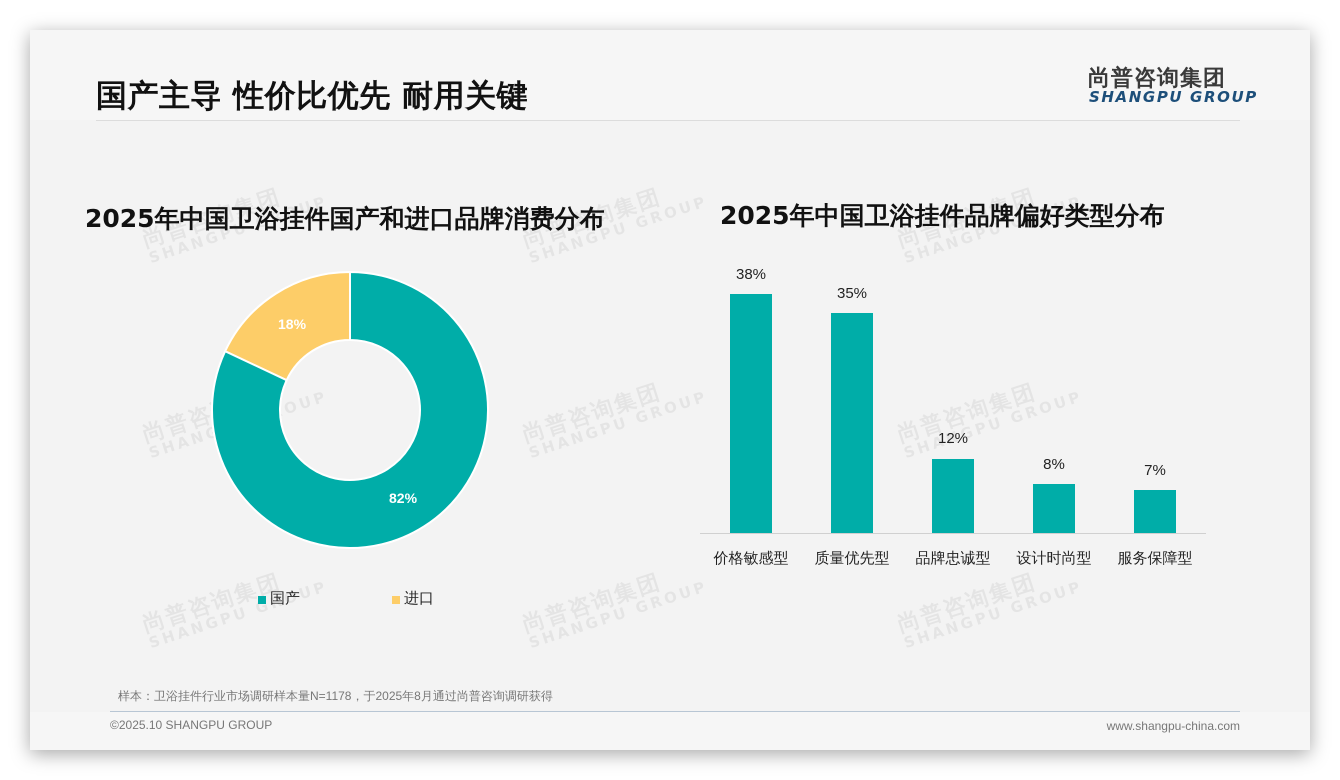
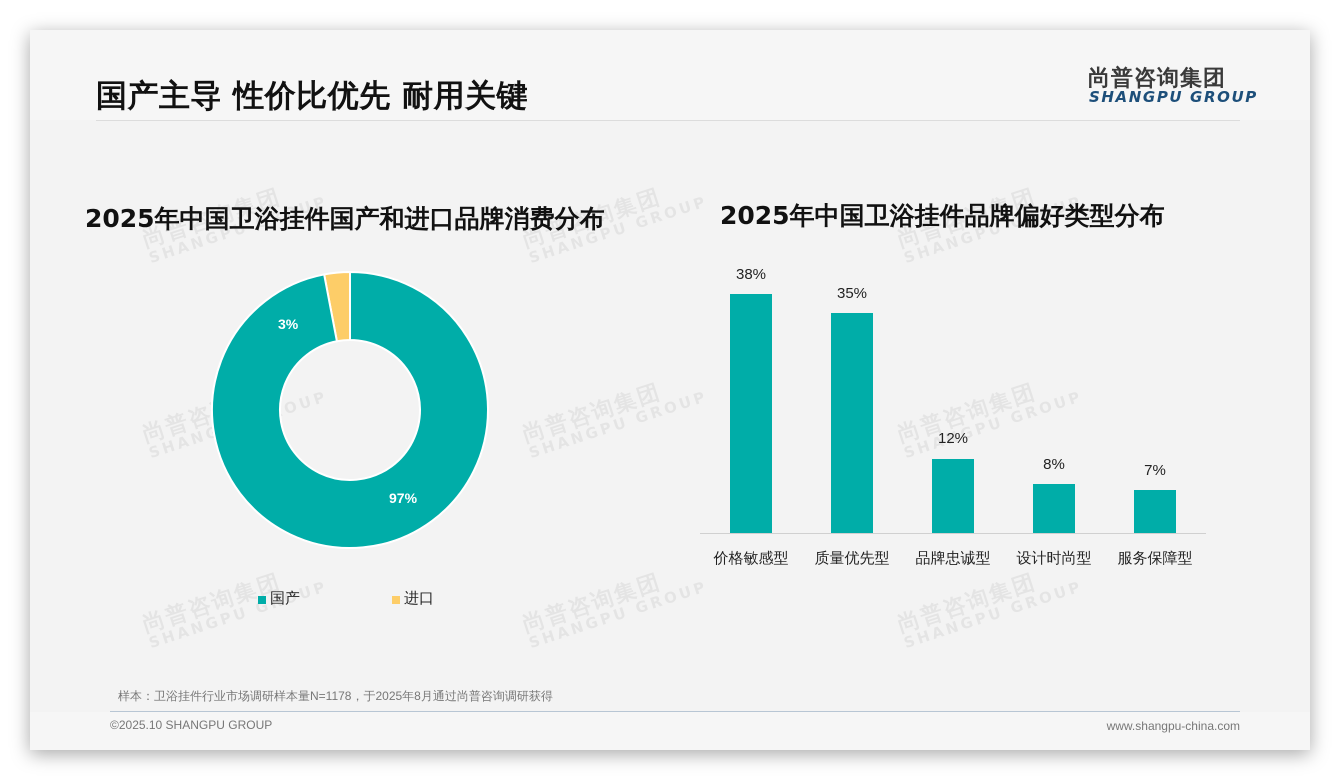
2025年中国卫浴挂件国产和进口品牌消费分布/国产: 82% -> 97%
2025年中国卫浴挂件国产和进口品牌消费分布/进口: 18% -> 3%
